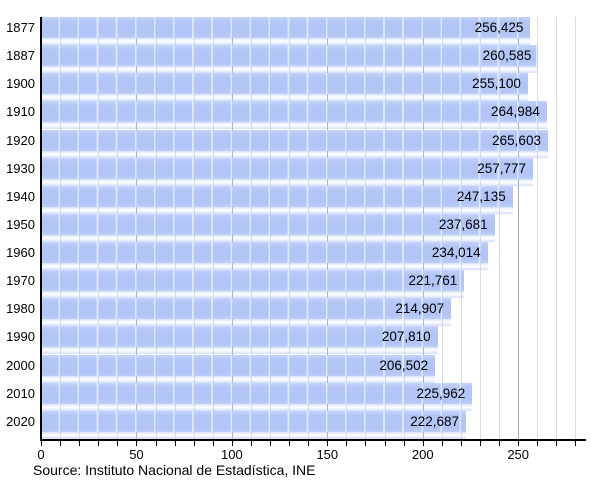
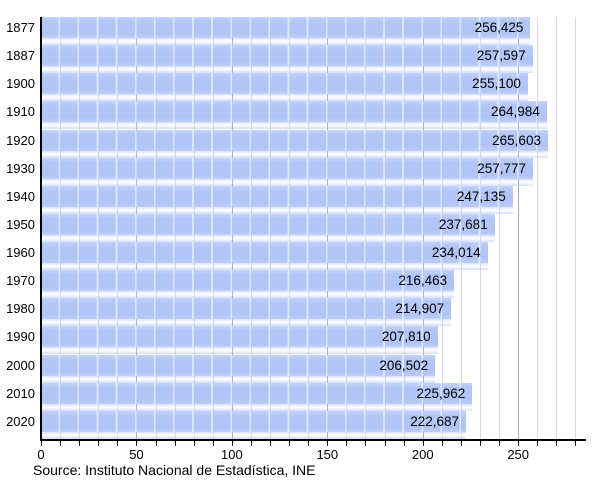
1887: 260,585 -> 257,597
1970: 221,761 -> 216,463
